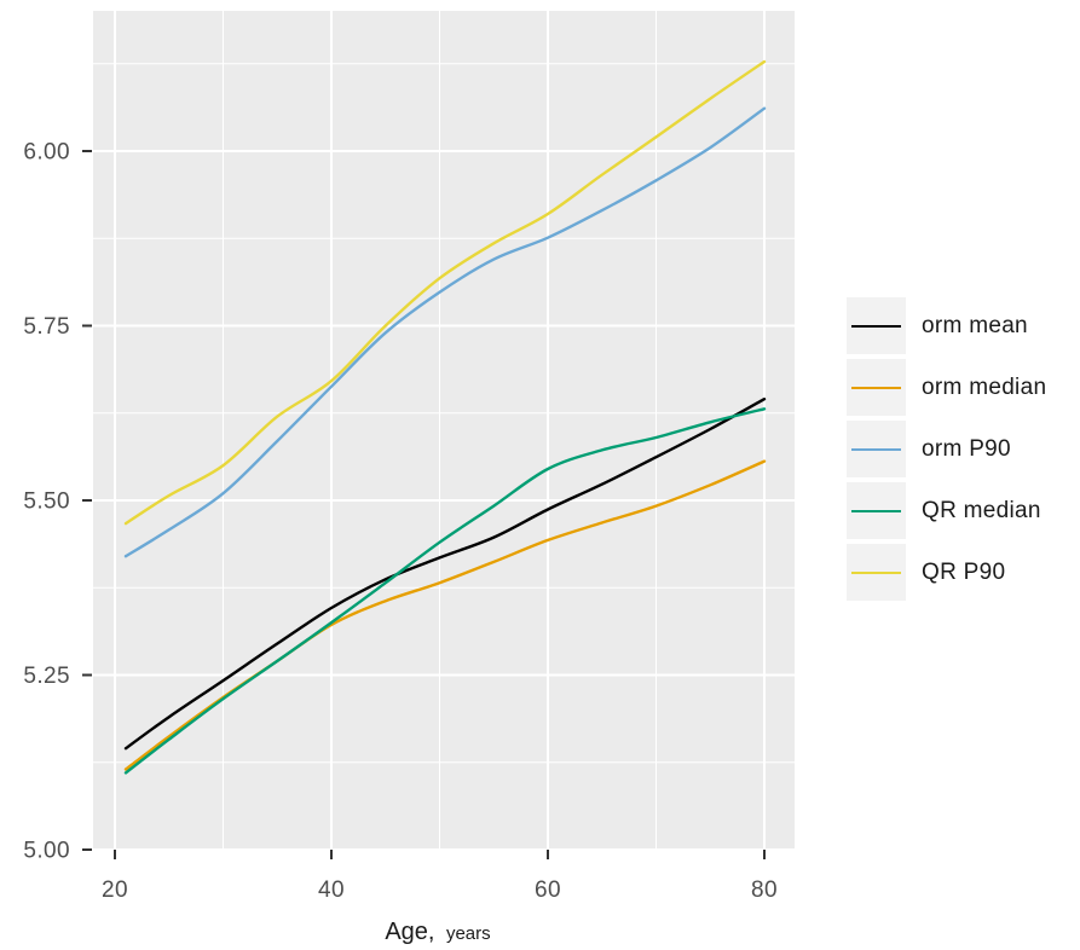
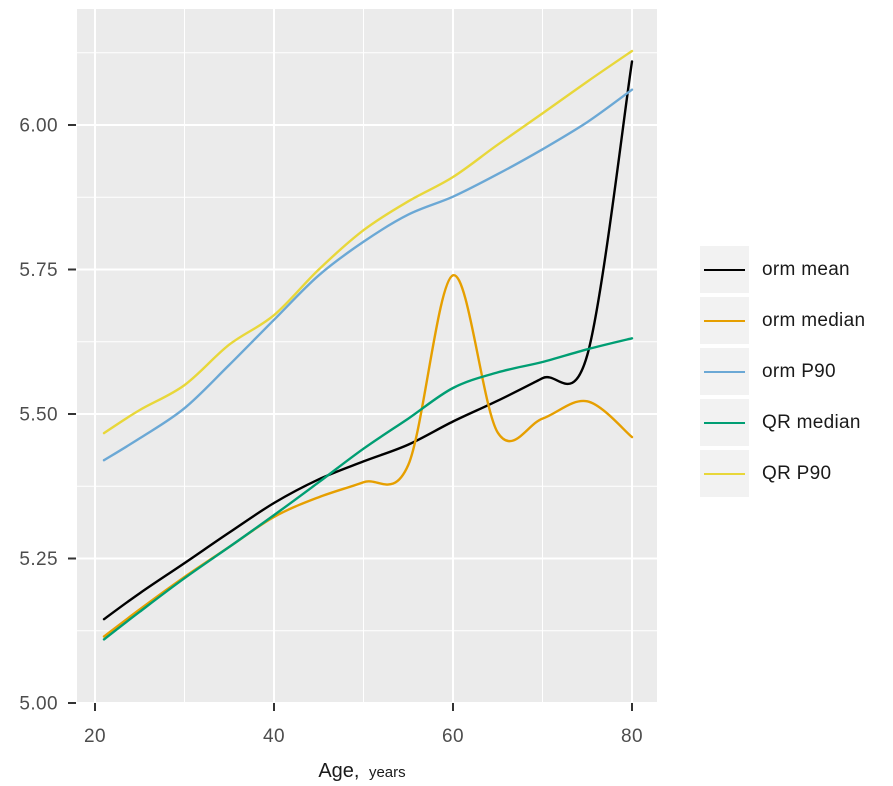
orm median/60: 5.44 -> 5.74
orm mean/80: 5.64 -> 6.11
orm median/80: 5.56 -> 5.46
